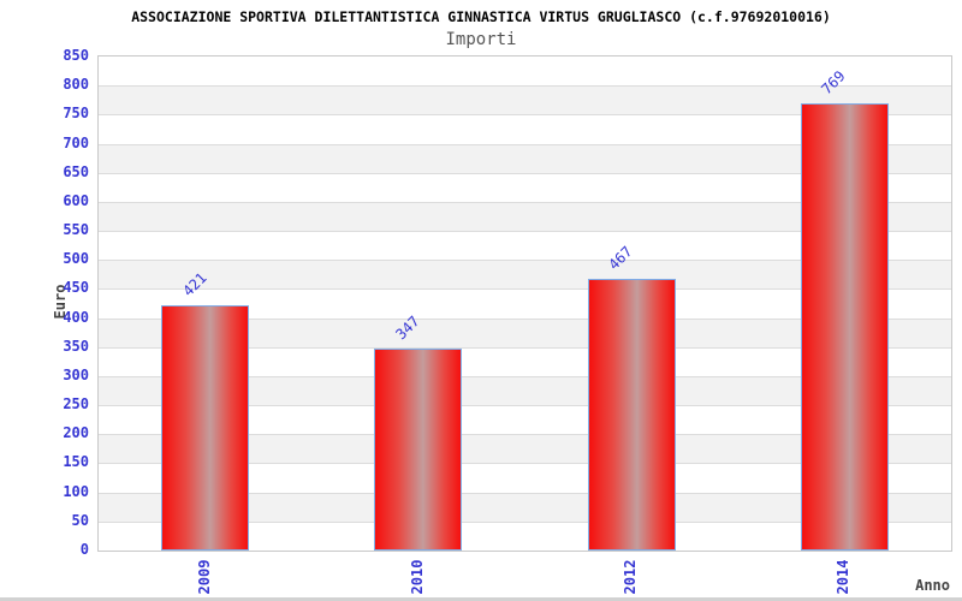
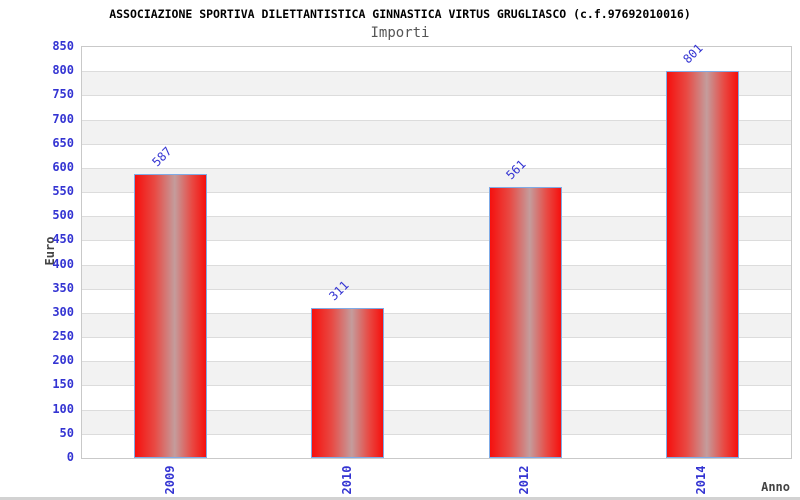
2009: 421 -> 587
2010: 347 -> 311
2012: 467 -> 561
2014: 769 -> 801
